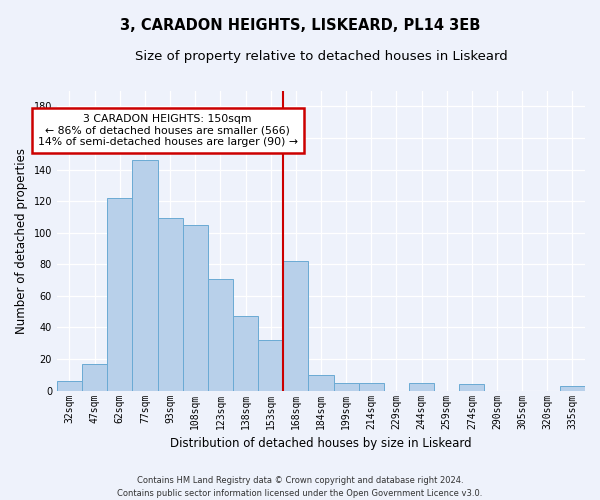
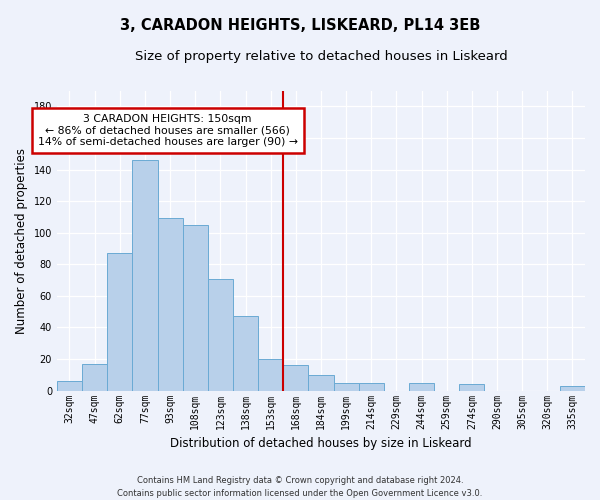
62sqm: 122 -> 87
153sqm: 32 -> 20
168sqm: 82 -> 16
